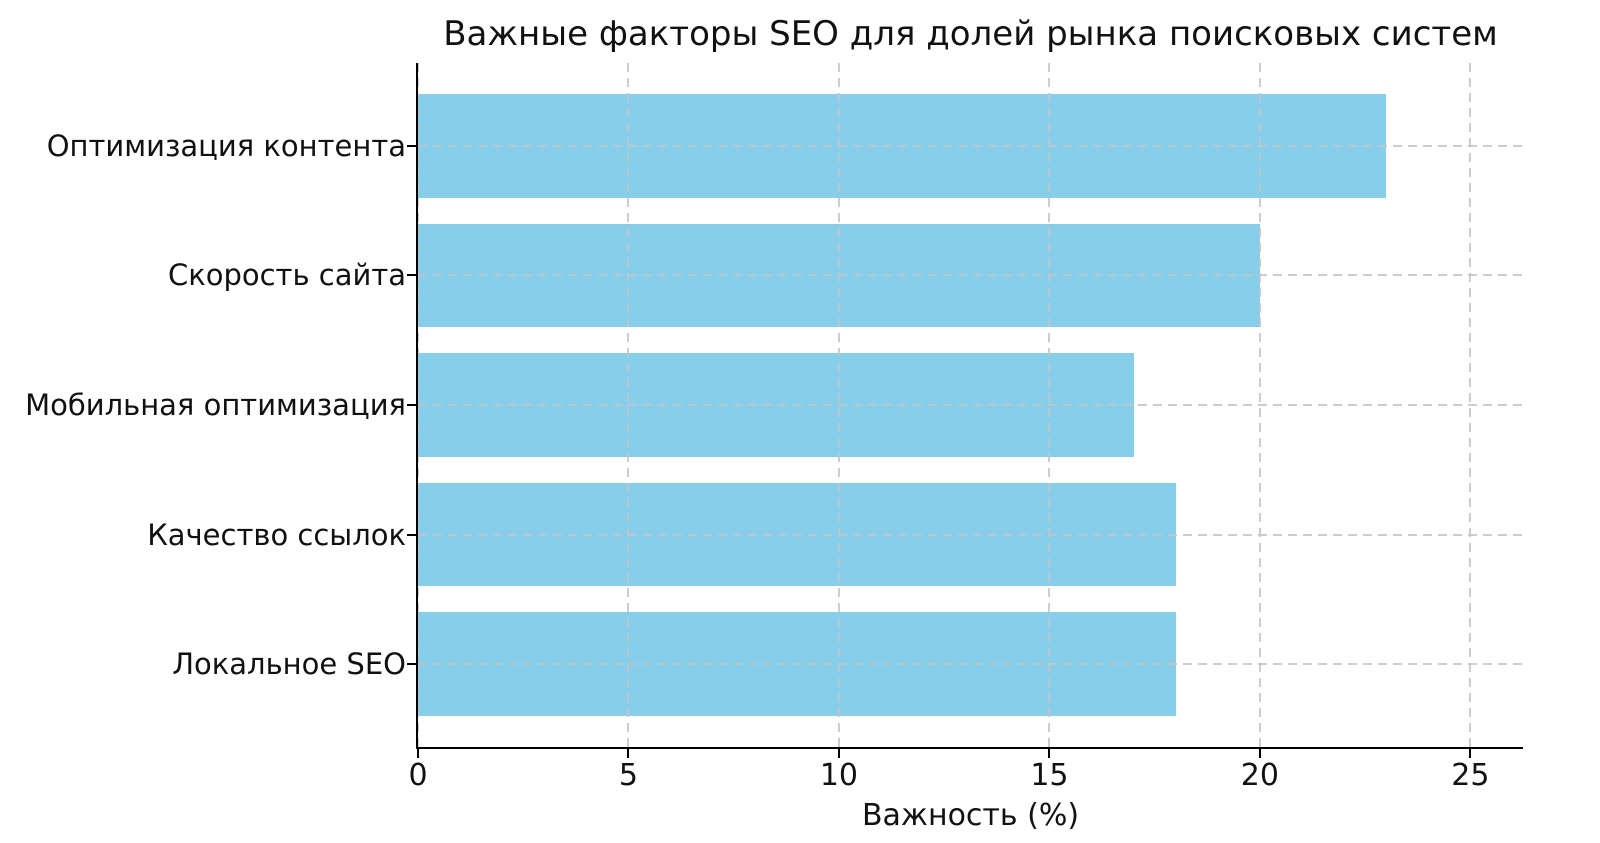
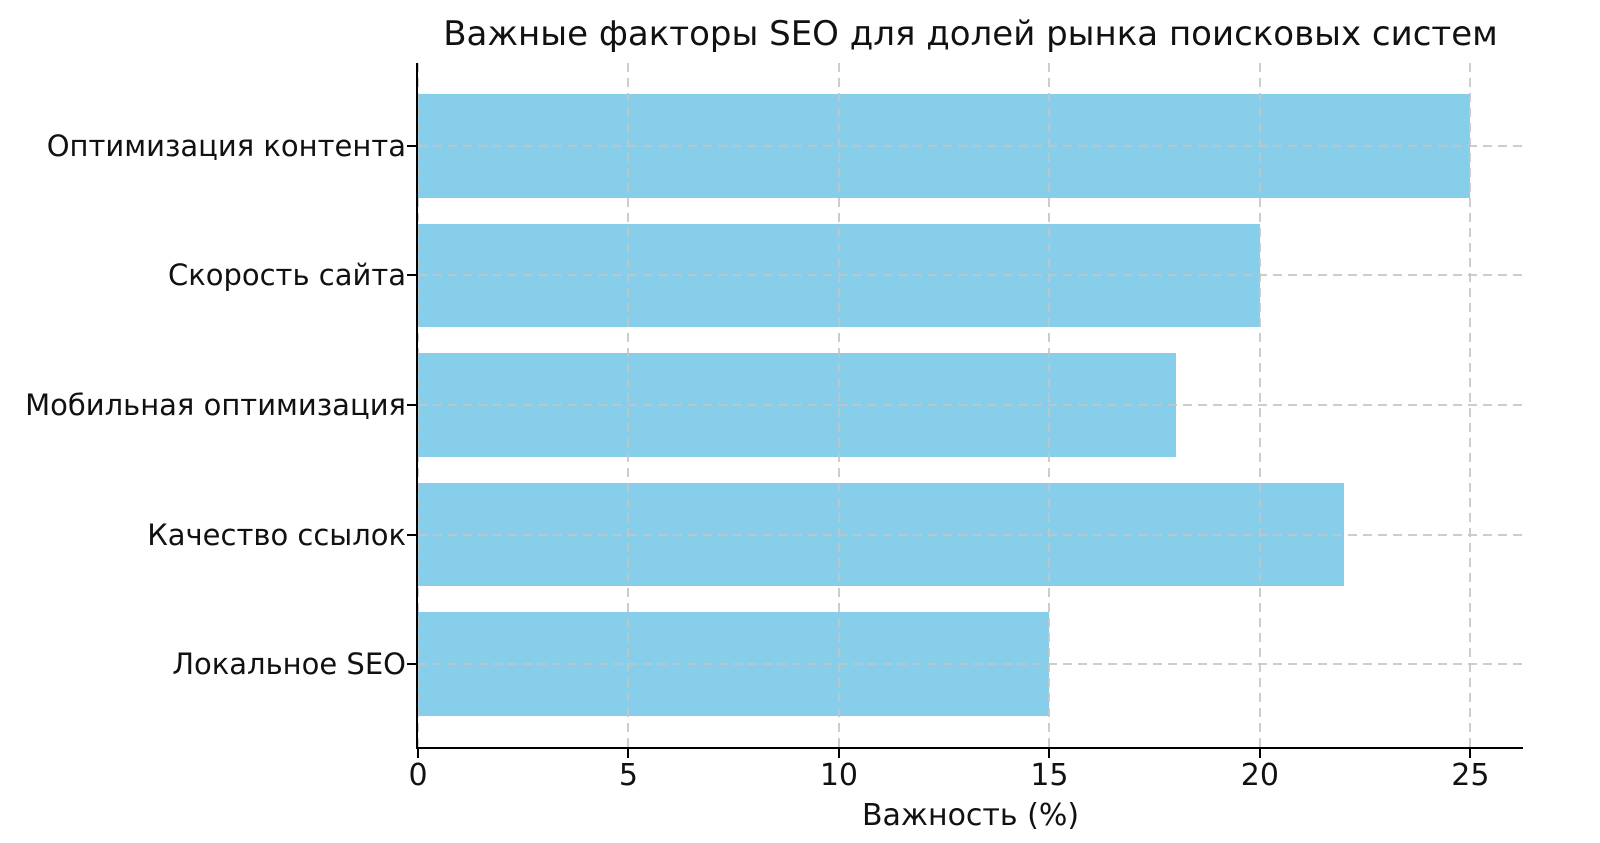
Оптимизация контента: 23 -> 25
Мобильная оптимизация: 17 -> 18
Качество ссылок: 18 -> 22
Локальное SEO: 18 -> 15
